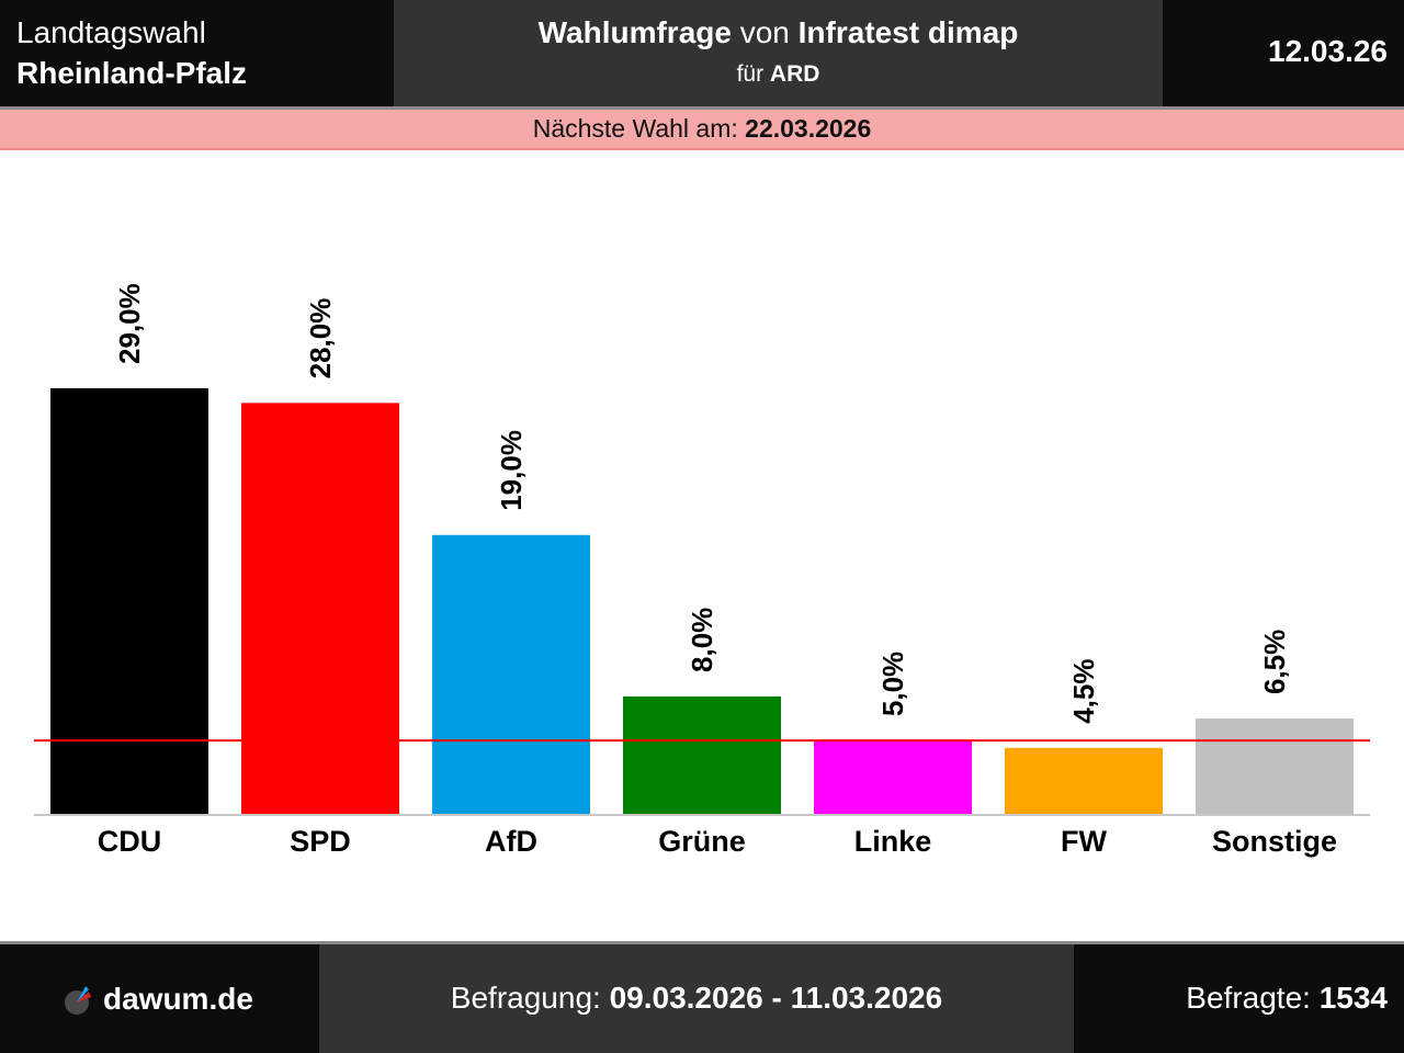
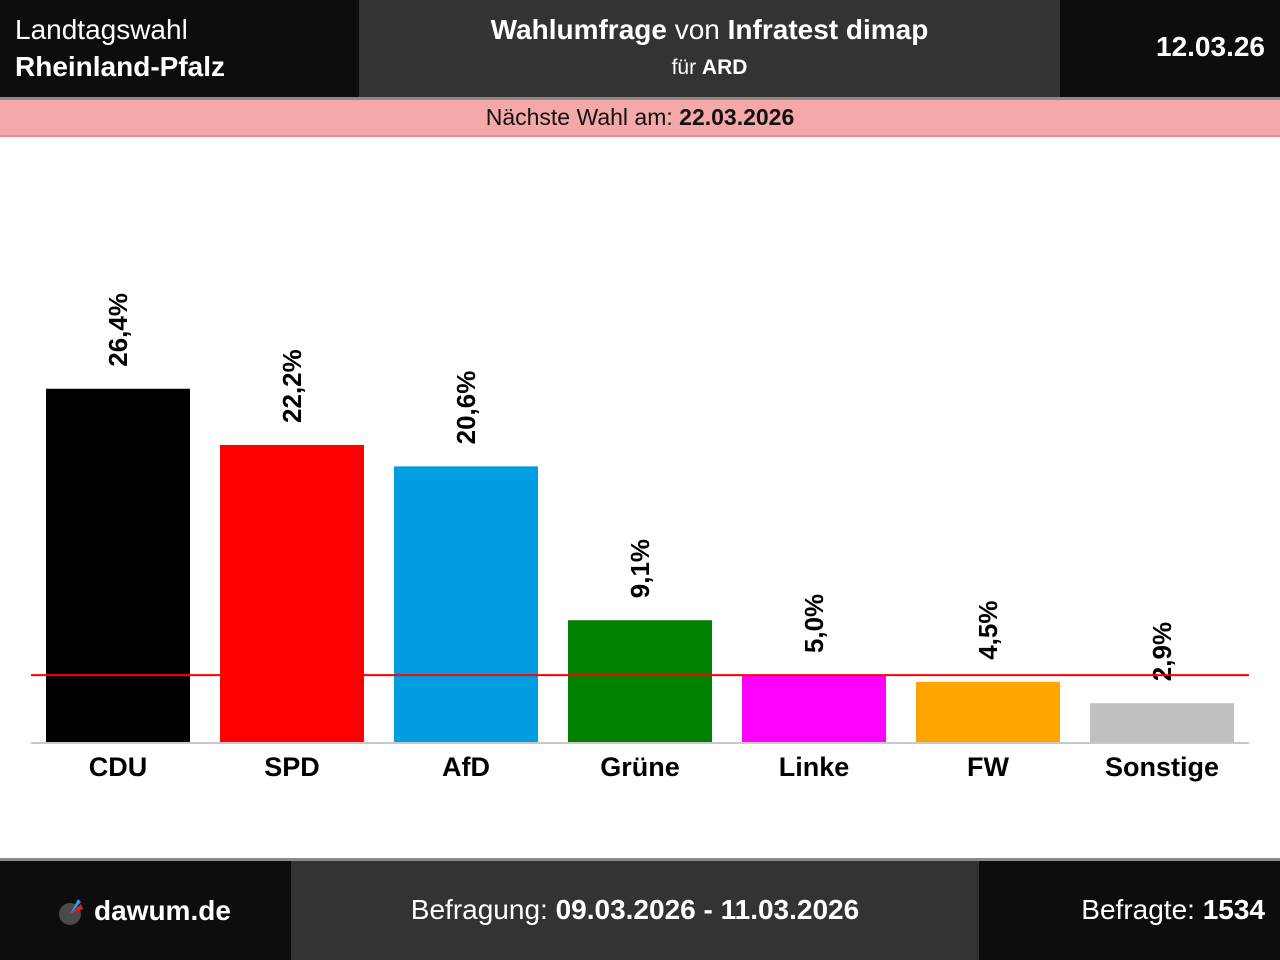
CDU: 29,0% -> 26,4%
SPD: 28,0% -> 22,2%
AfD: 19,0% -> 20,6%
Grüne: 8,0% -> 9,1%
Sonstige: 6,5% -> 2,9%
